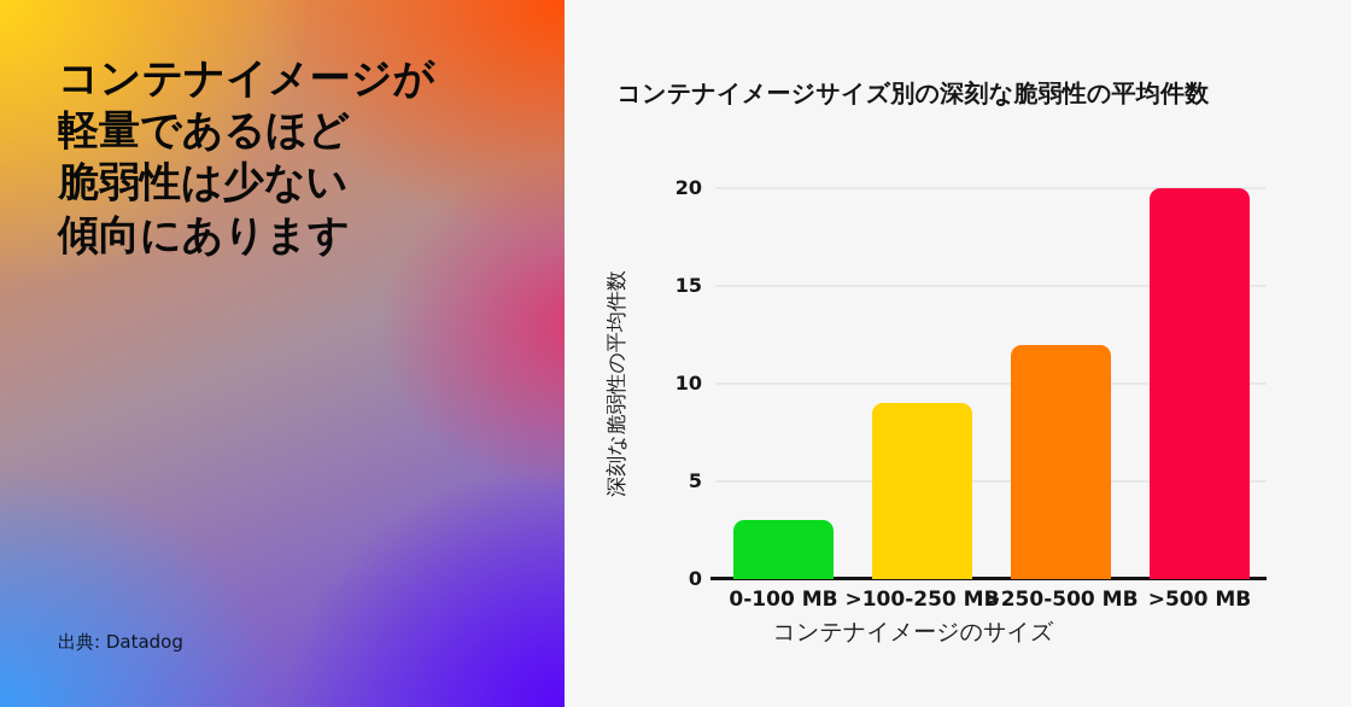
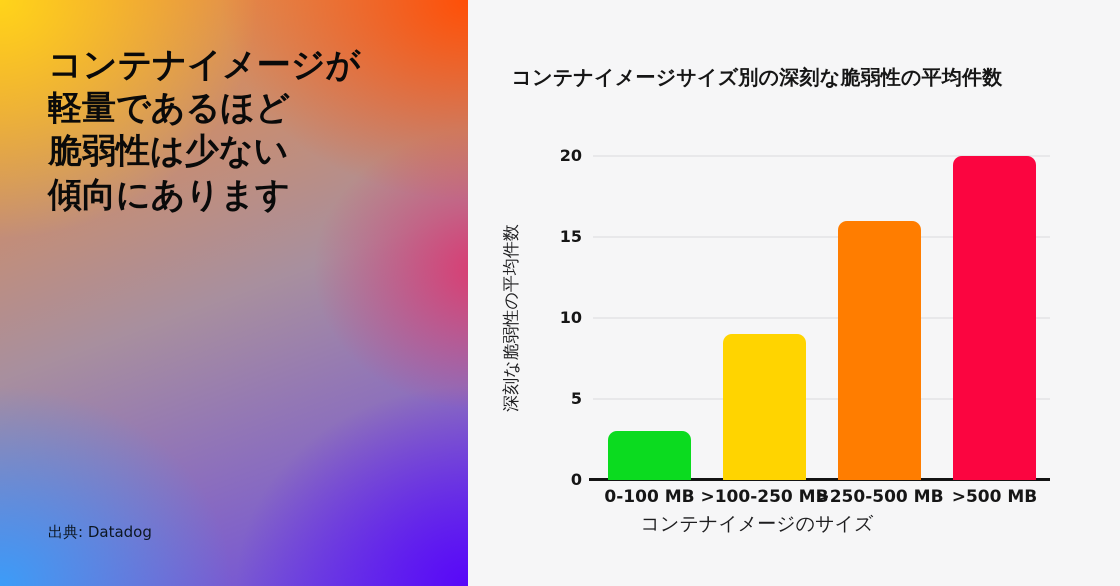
>250-500 MB: 12 -> 16
